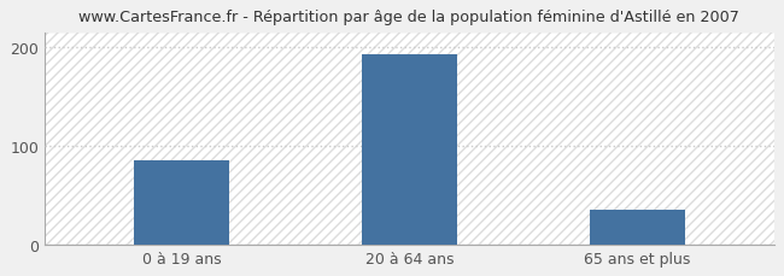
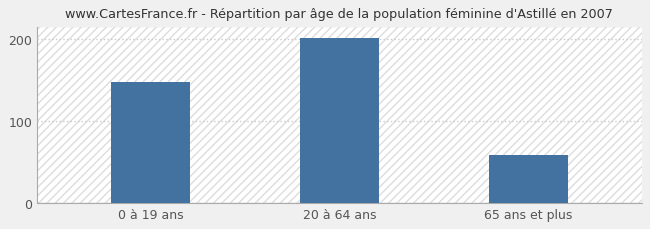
0 à 19 ans: 85 -> 148
20 à 64 ans: 193 -> 202
65 ans et plus: 35 -> 58
